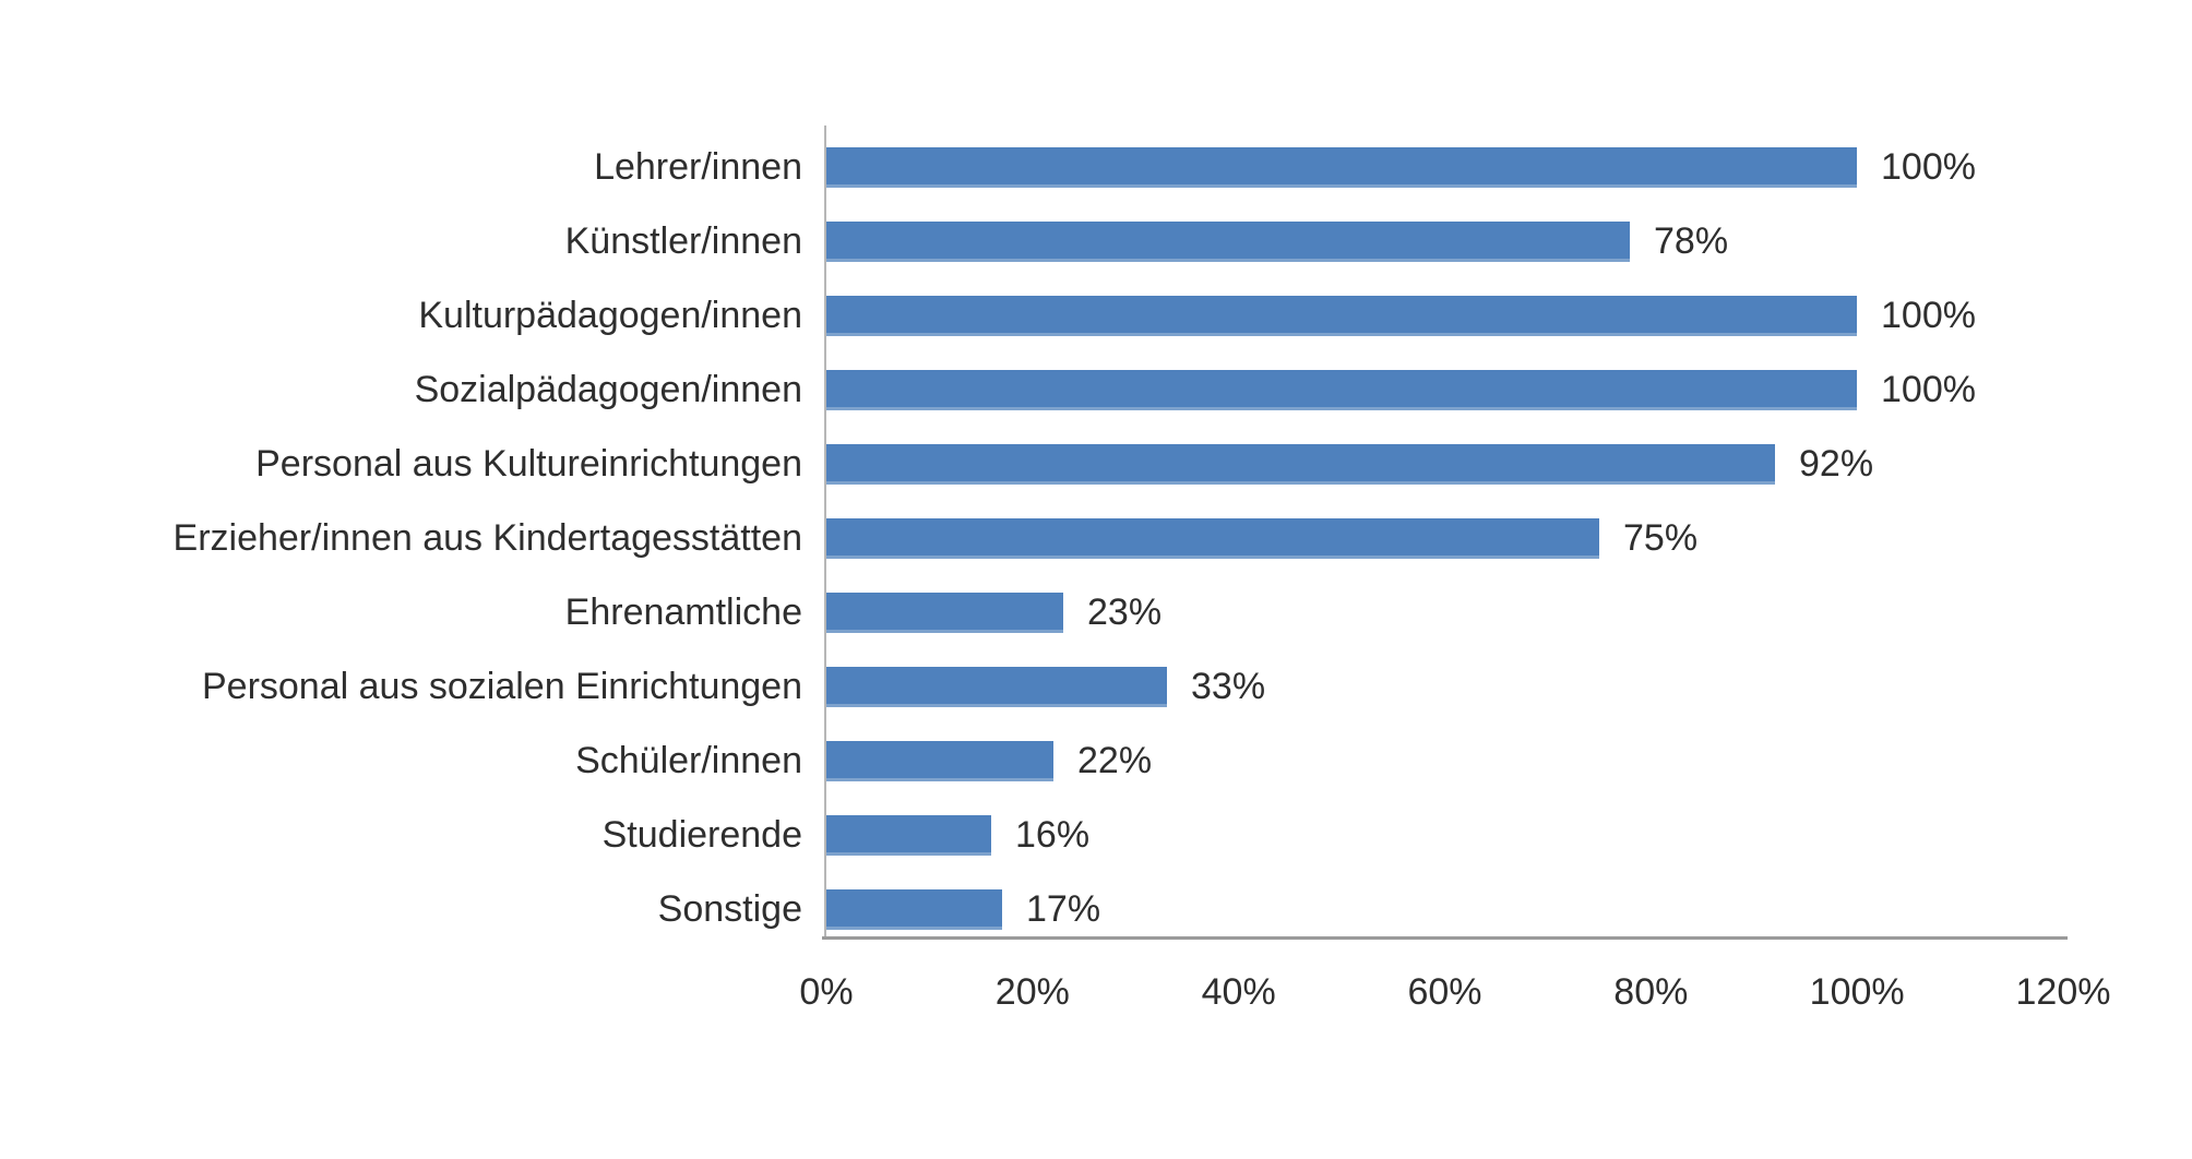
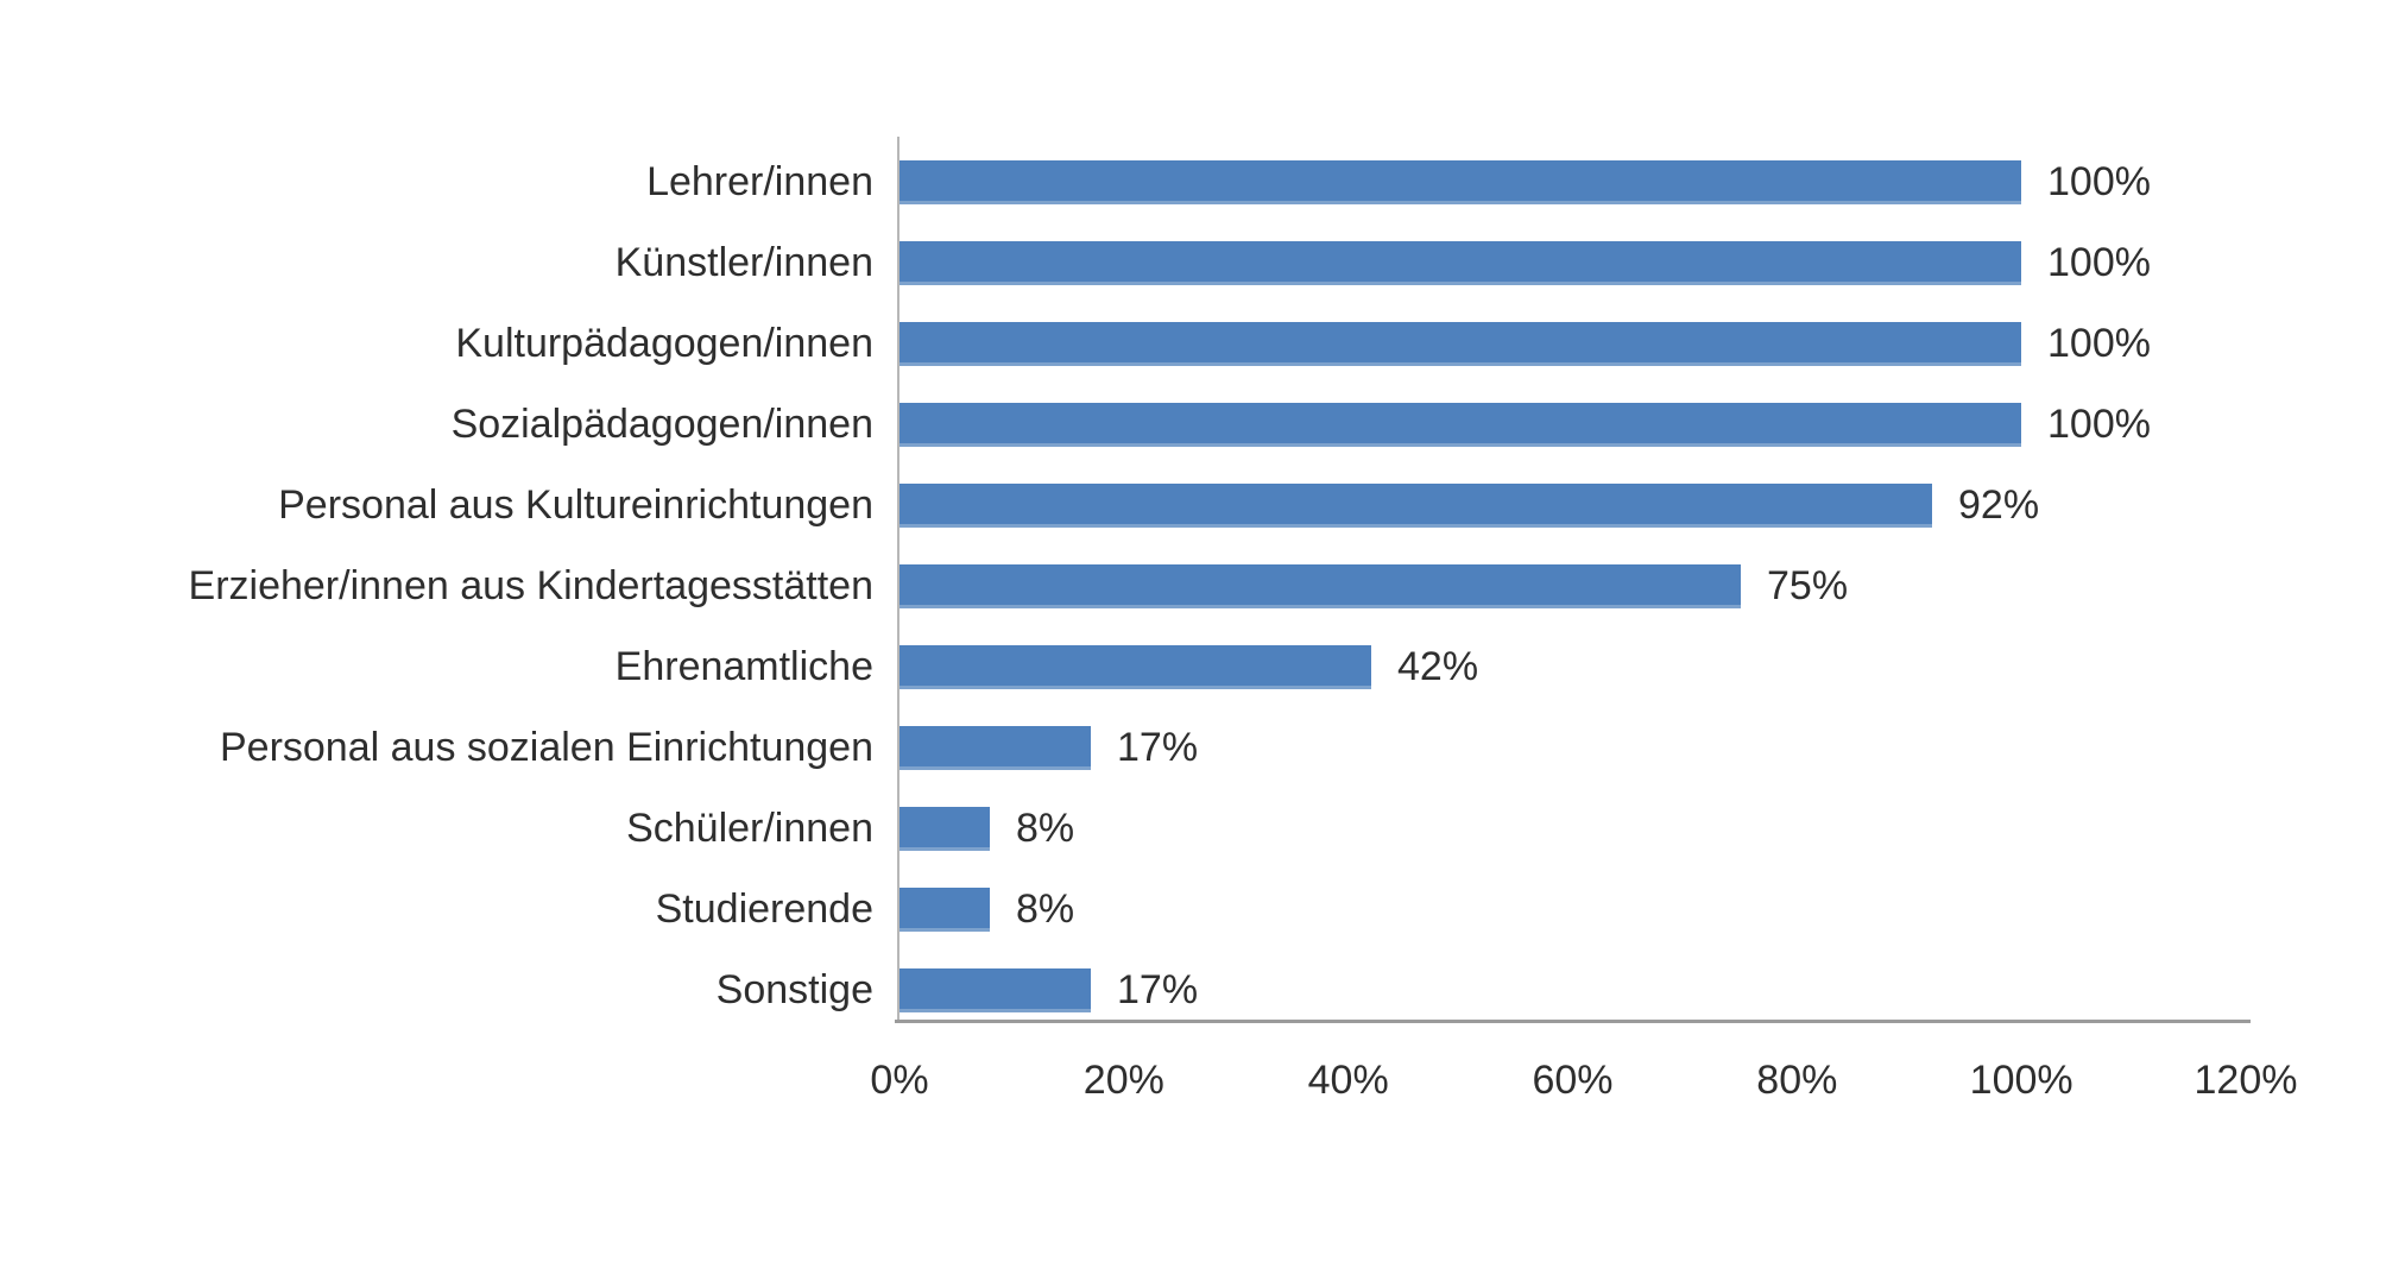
Künstler/innen: 78% -> 100%
Ehrenamtliche: 23% -> 42%
Personal aus sozialen Einrichtungen: 33% -> 17%
Schüler/innen: 22% -> 8%
Studierende: 16% -> 8%
